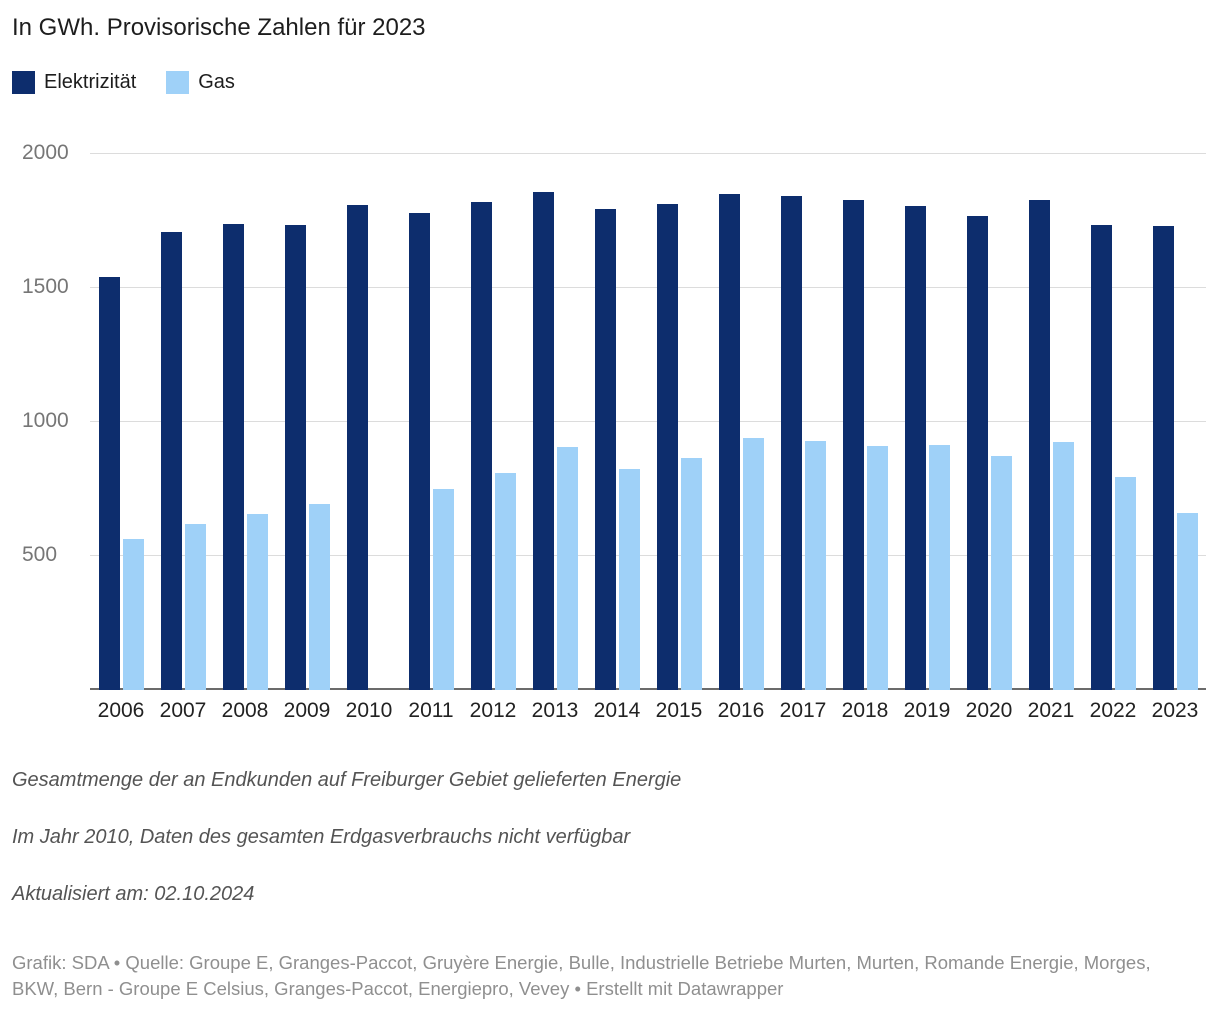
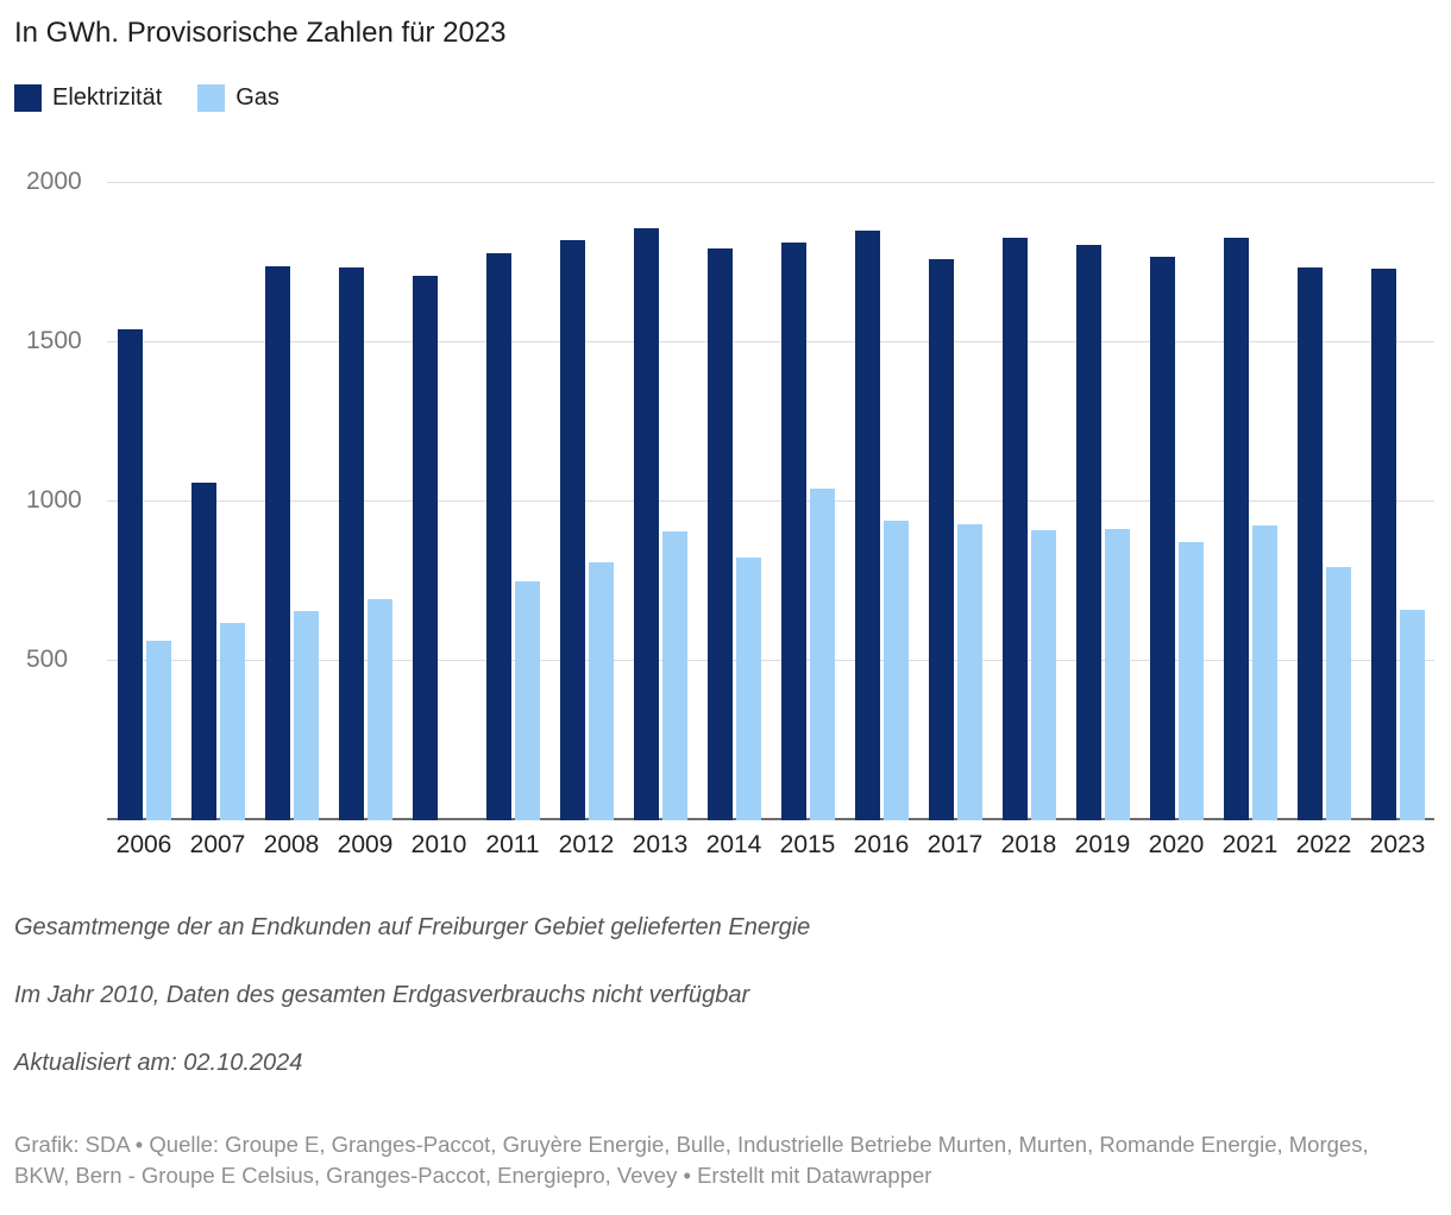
Elektrizität/2007: 1710 -> 1060
Elektrizität/2010: 1810 -> 1710
Gas/2015: 860 -> 1040
Elektrizität/2017: 1840 -> 1760
